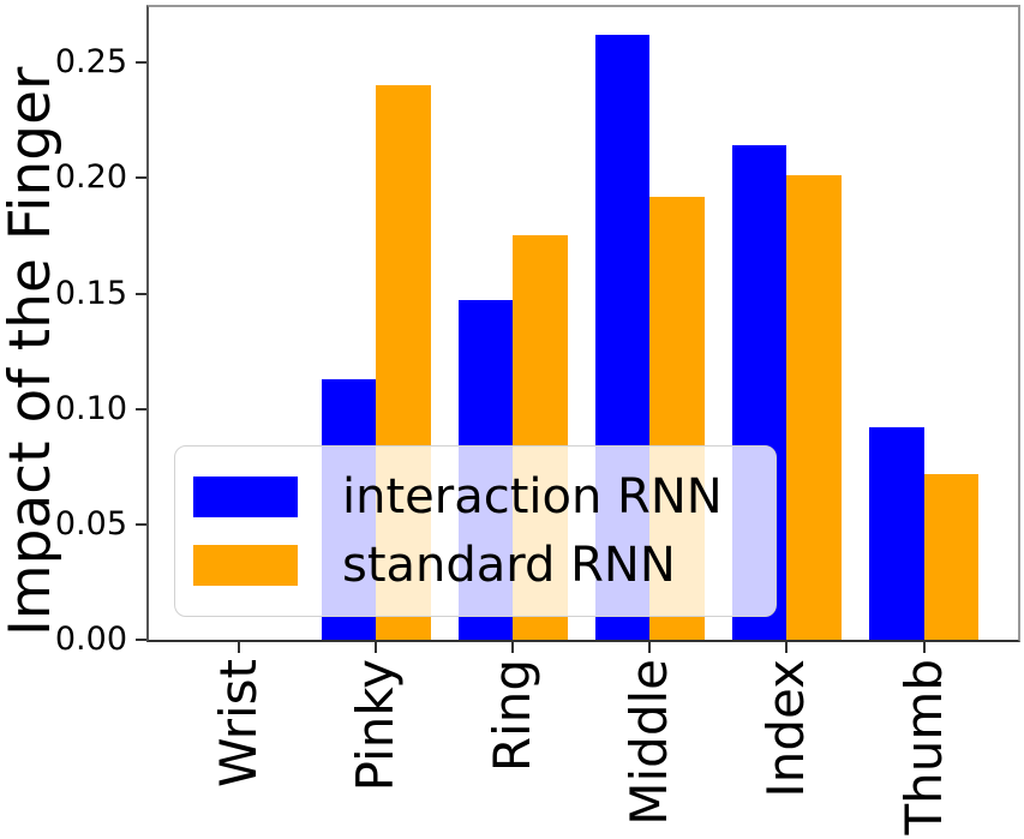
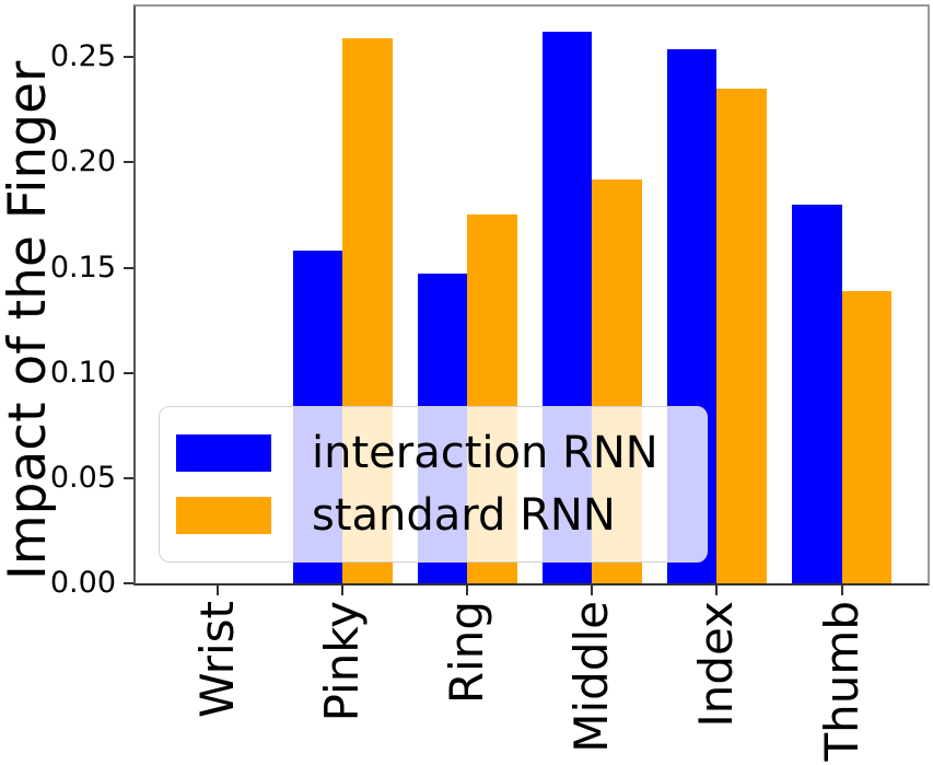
interaction RNN/Pinky: 0.113 -> 0.158
standard RNN/Pinky: 0.240 -> 0.259
interaction RNN/Index: 0.214 -> 0.254
standard RNN/Index: 0.201 -> 0.235
interaction RNN/Thumb: 0.092 -> 0.180
standard RNN/Thumb: 0.072 -> 0.139
